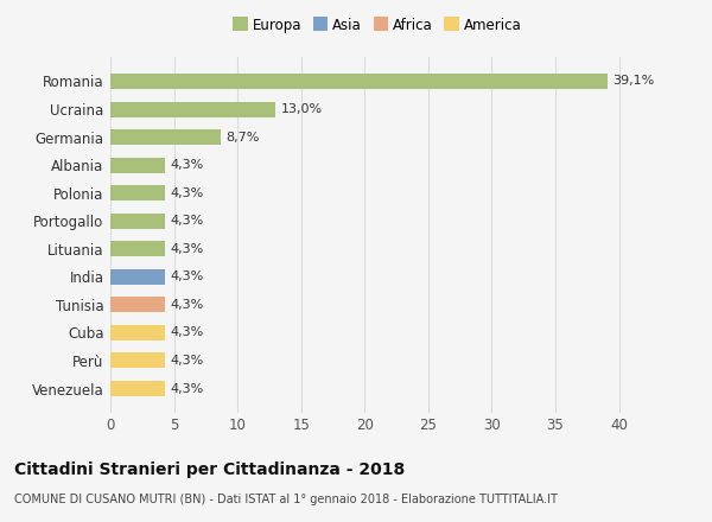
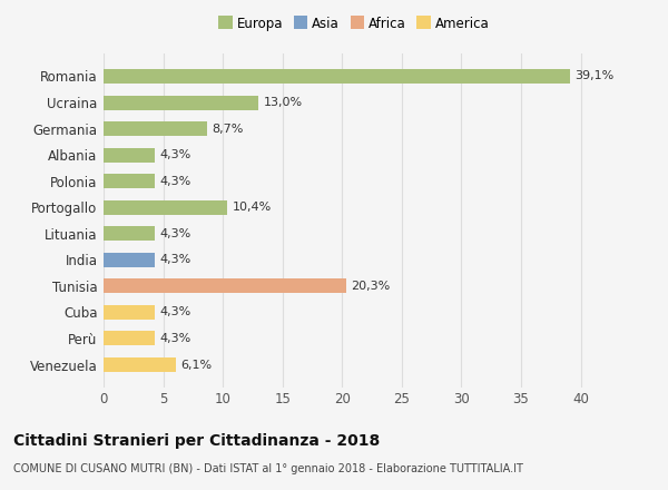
Portogallo: 4,3% -> 10,4%
Tunisia: 4,3% -> 20,3%
Venezuela: 4,3% -> 6,1%
